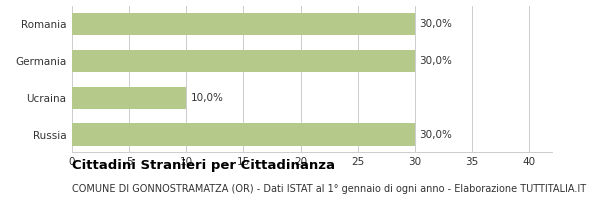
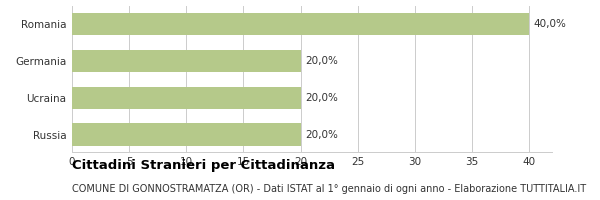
Romania: 30,0% -> 40,0%
Germania: 30,0% -> 20,0%
Ucraina: 10,0% -> 20,0%
Russia: 30,0% -> 20,0%
